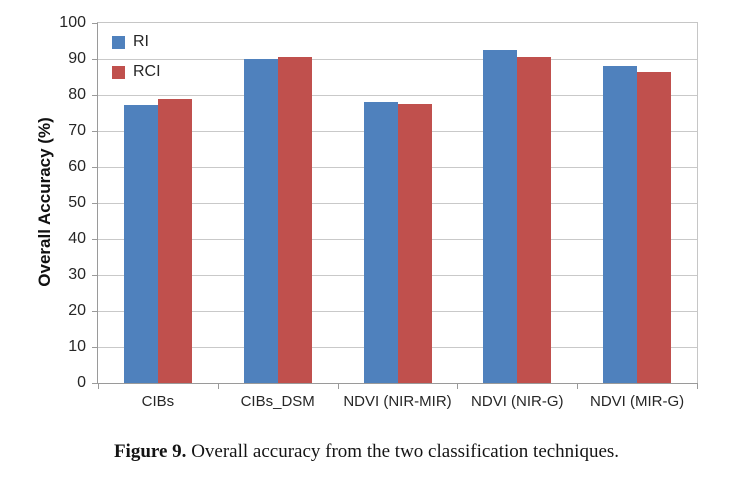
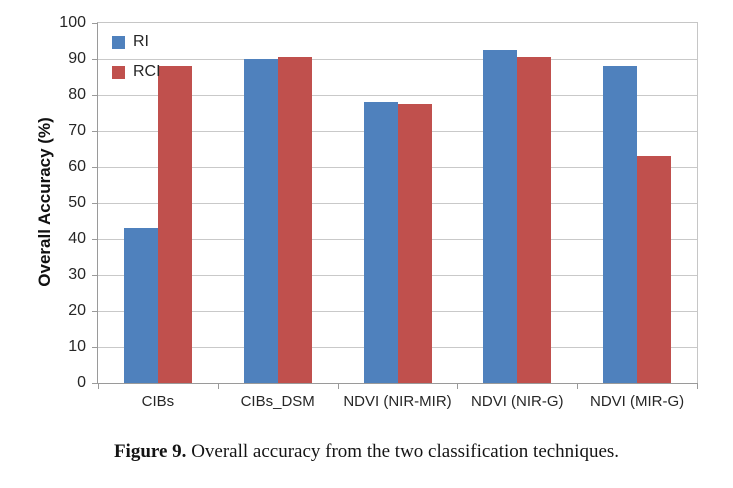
RI/CIBs: 77 -> 43
RCI/CIBs: 79 -> 88
RCI/NDVI (MIR-G): 86 -> 63
